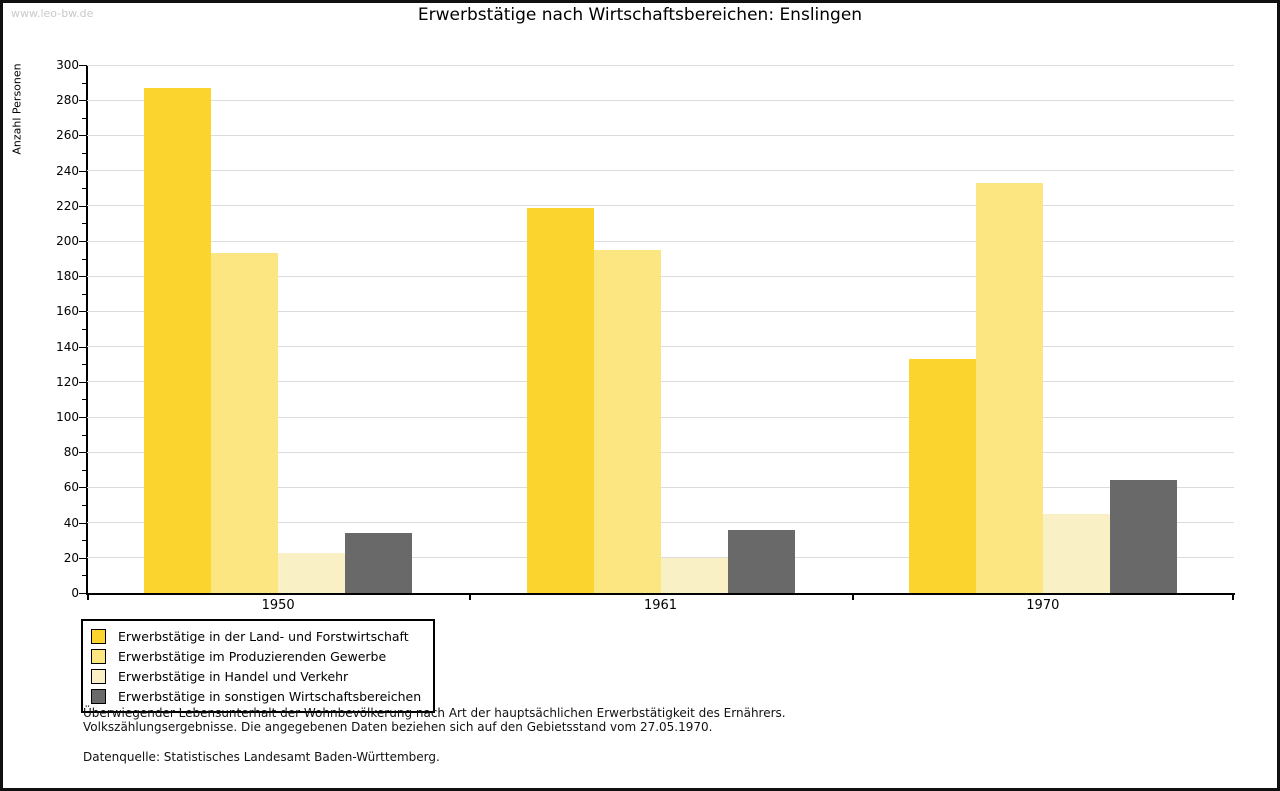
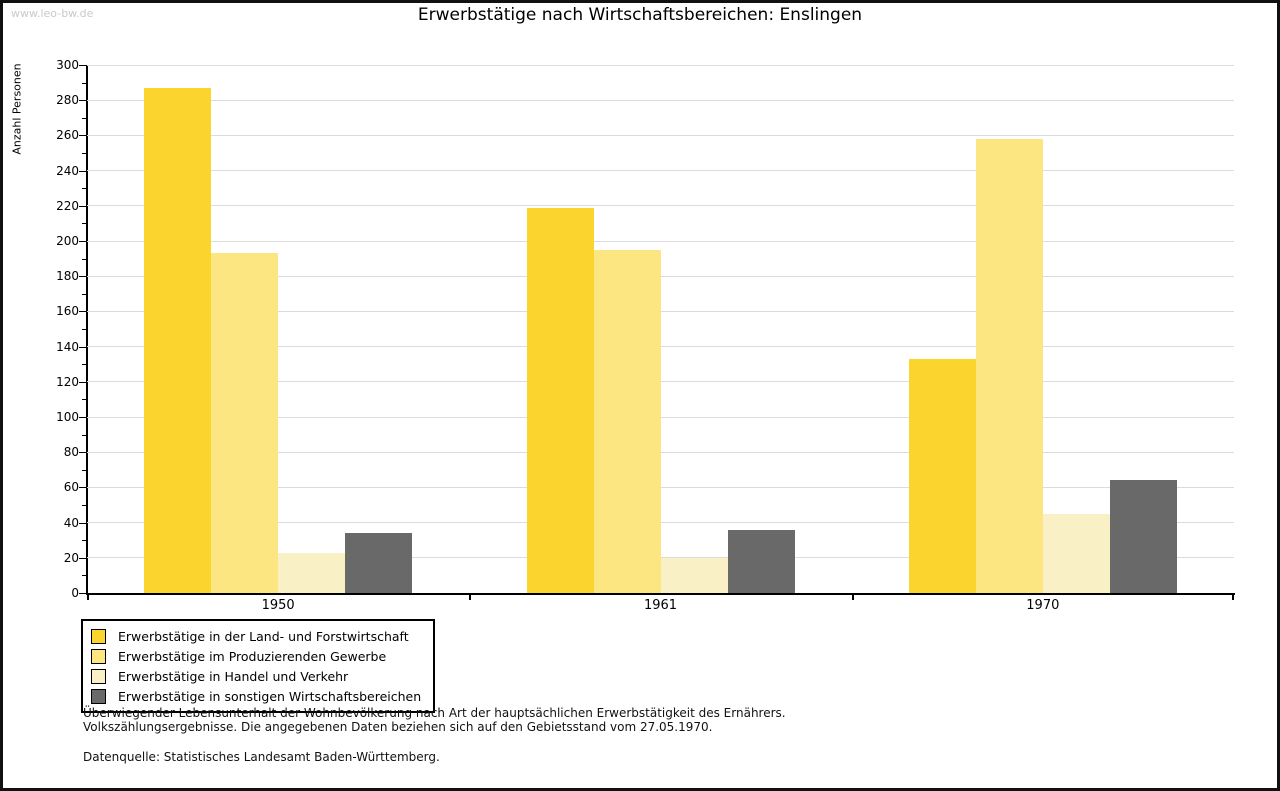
Erwerbstätige im Produzierenden Gewerbe/1970: 233 -> 258
